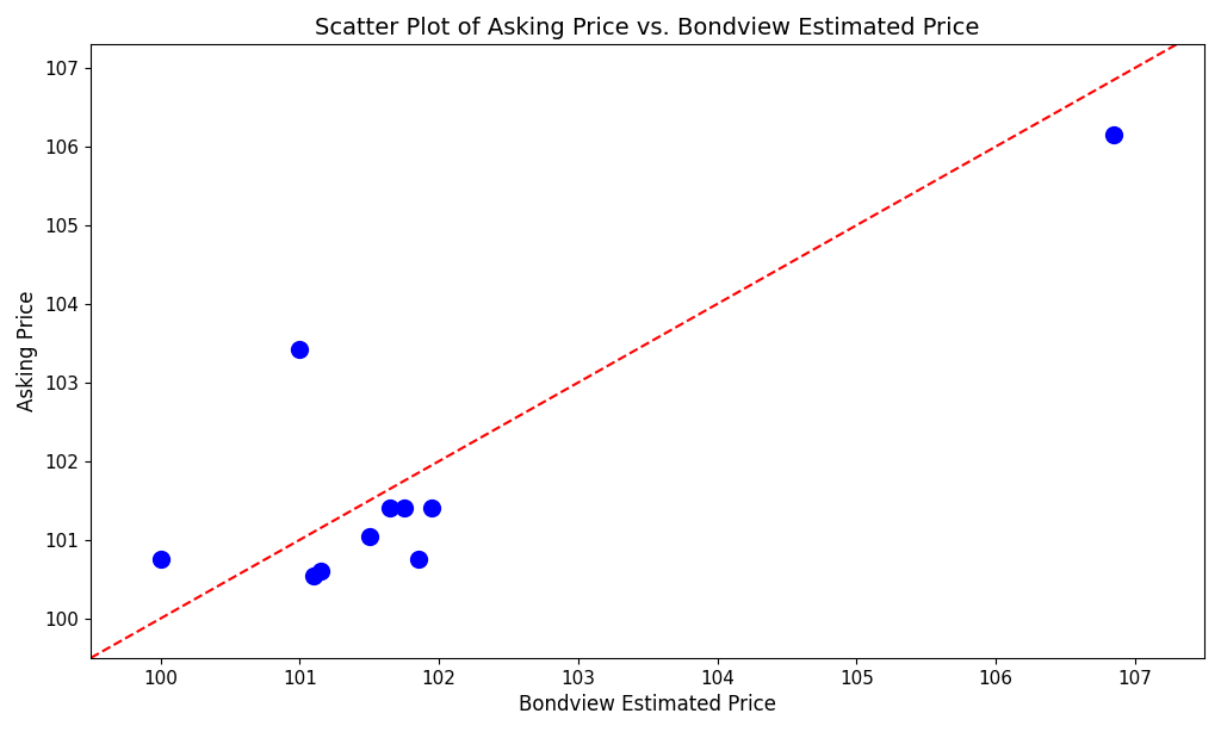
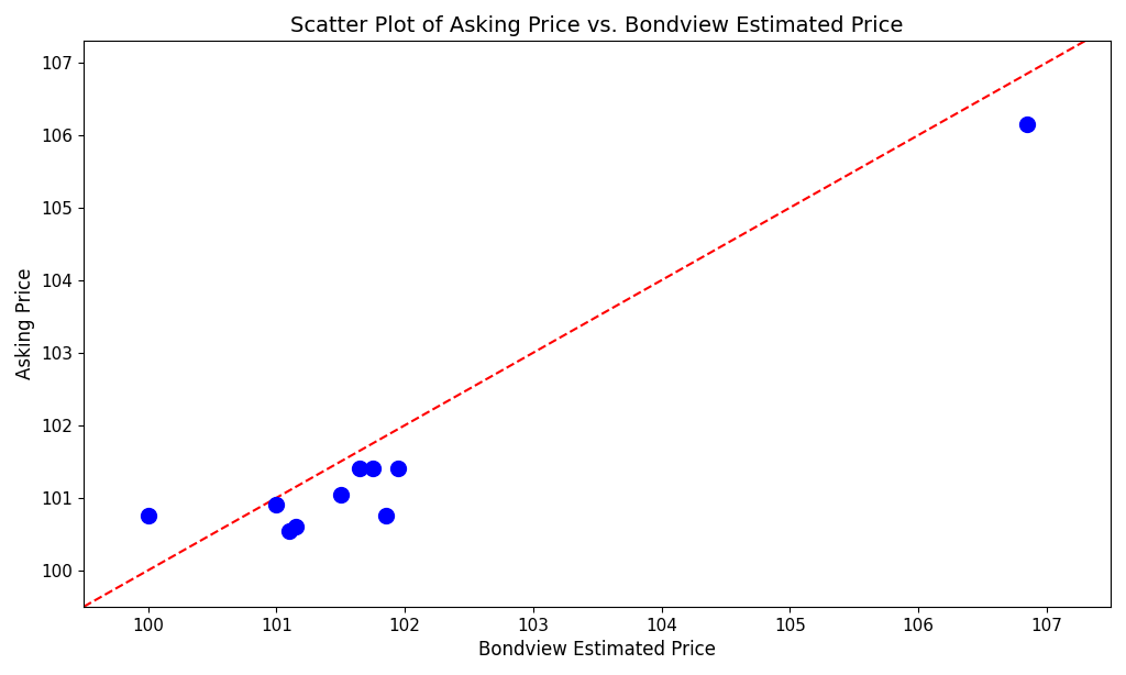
101: 103.42 -> 100.90
